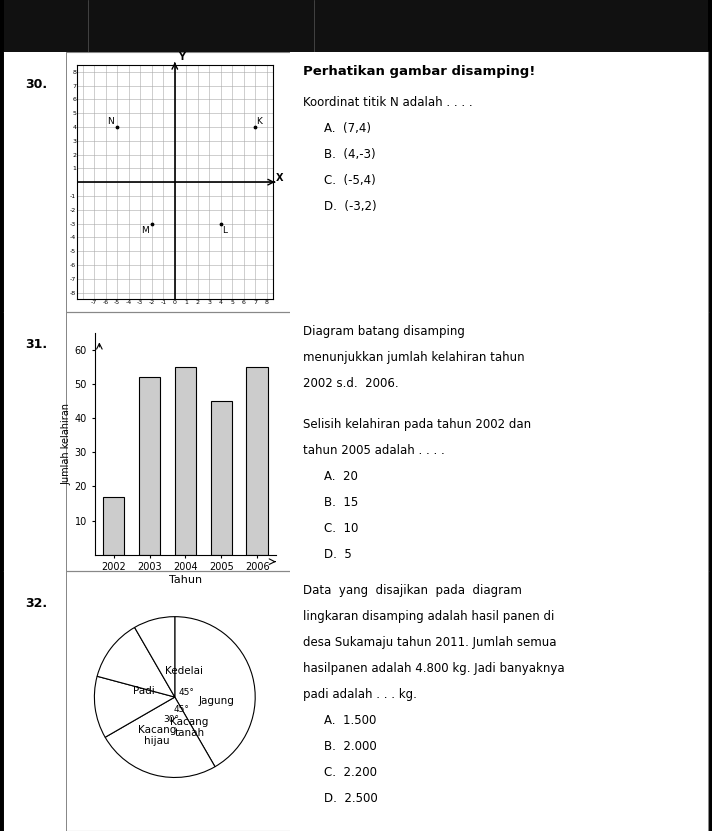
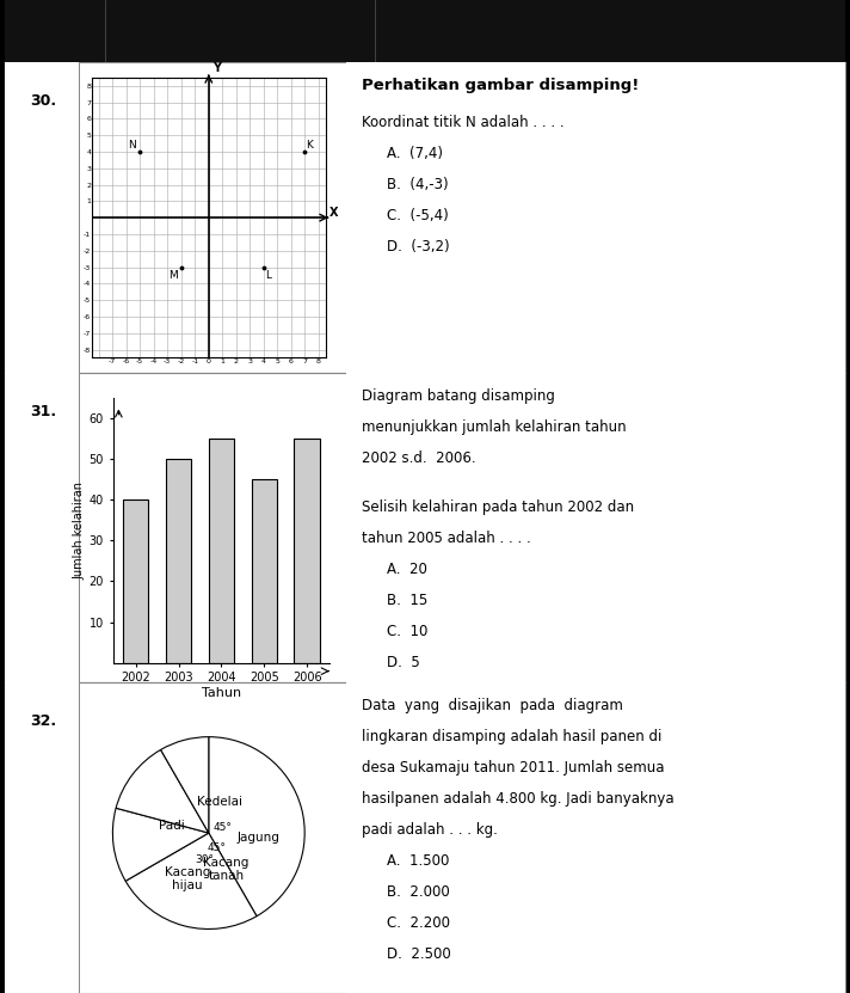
2002: 17 -> 40
2003: 52 -> 50
